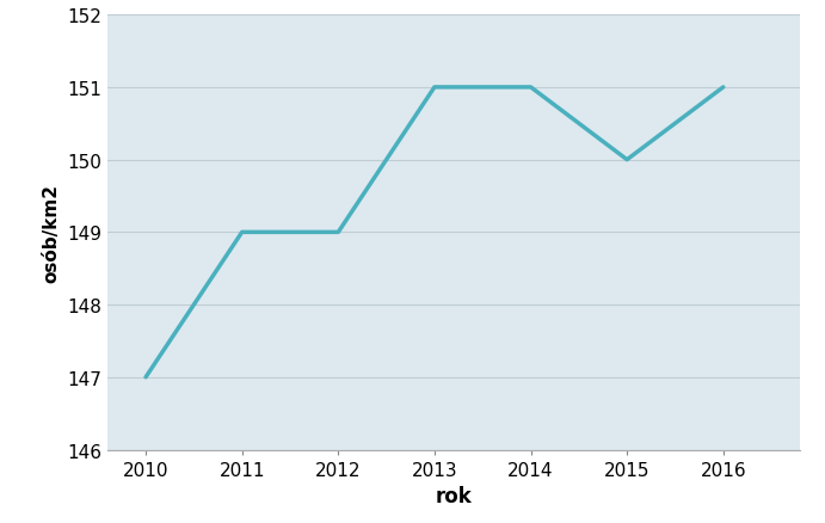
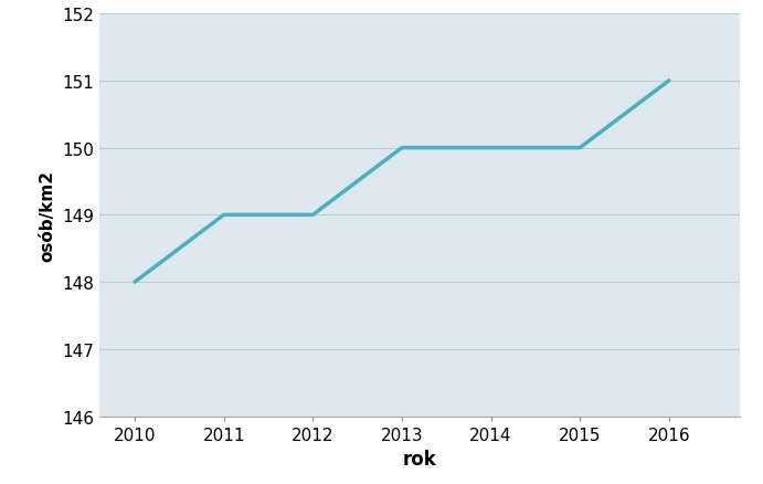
2010: 147 -> 148
2013: 151 -> 150
2014: 151 -> 150
